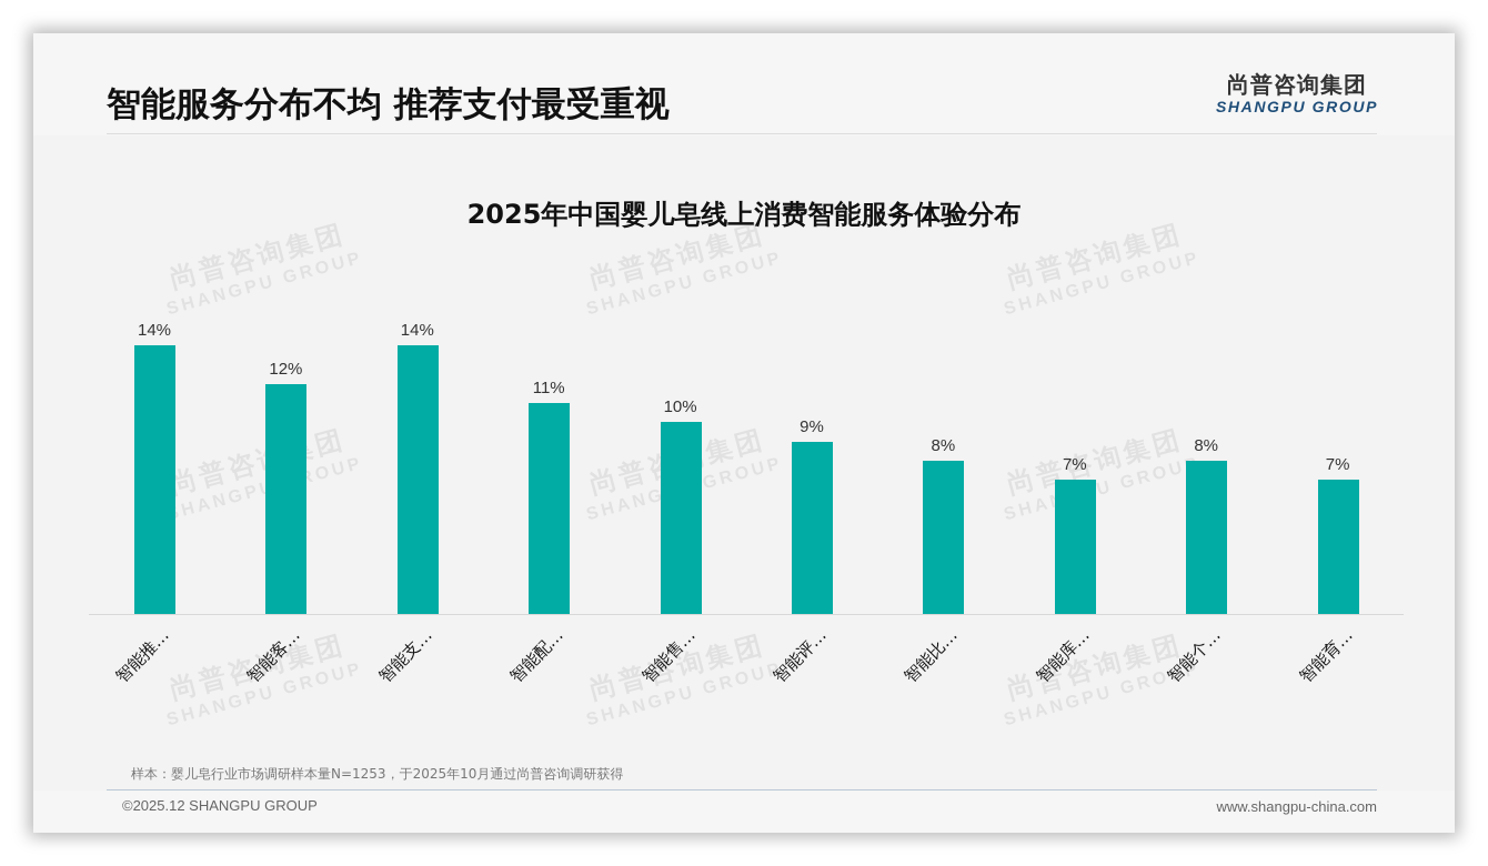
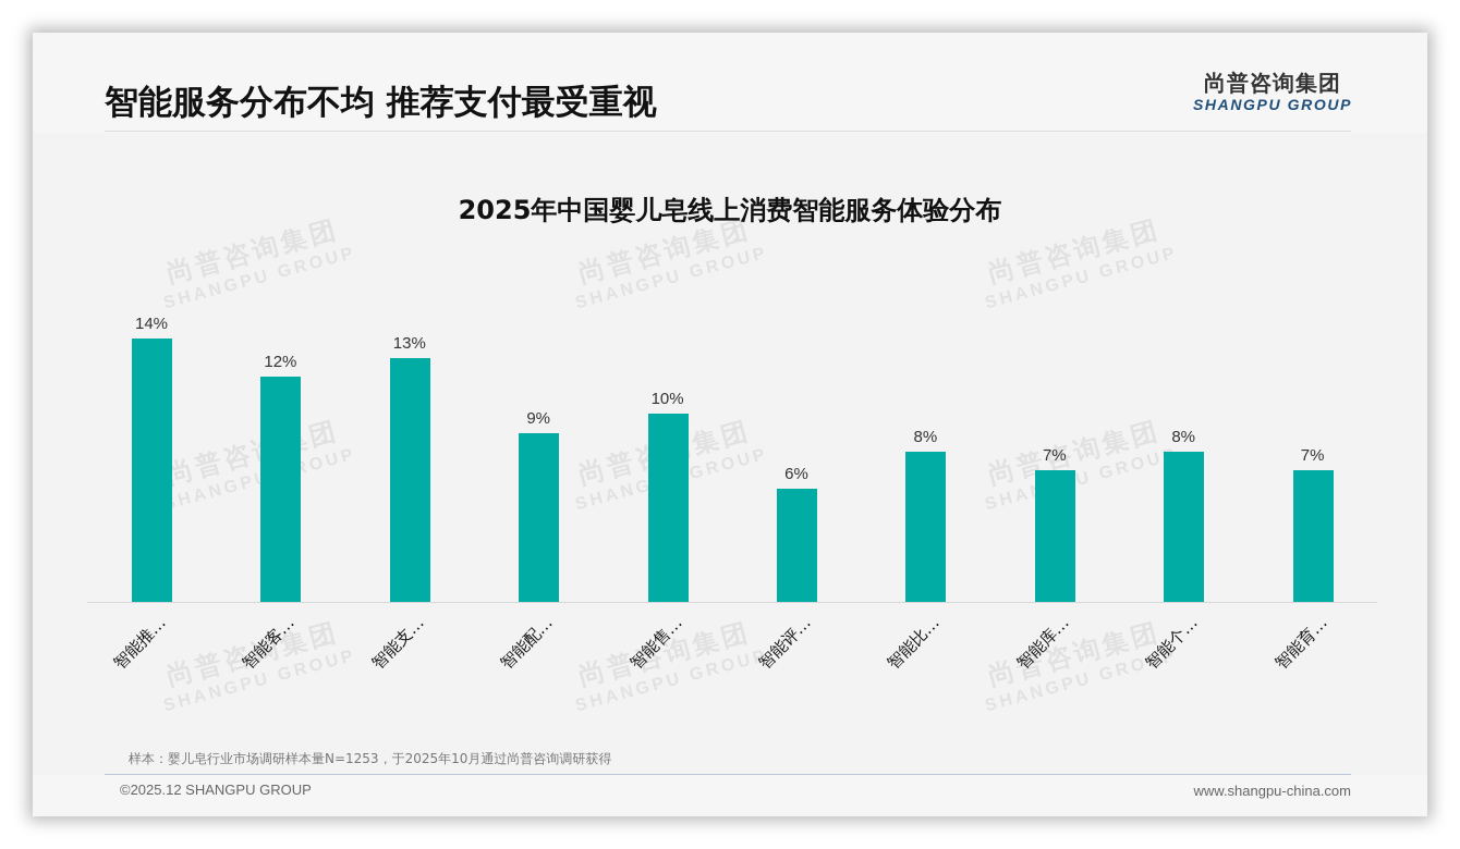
智能支…: 14% -> 13%
智能配…: 11% -> 9%
智能评…: 9% -> 6%
